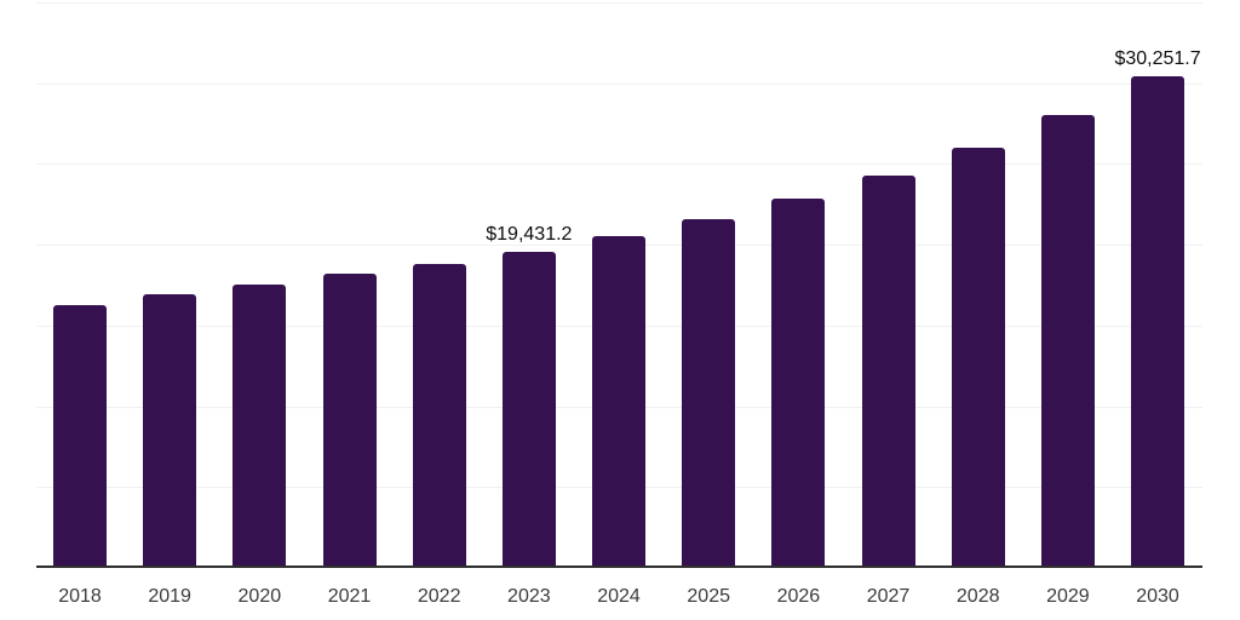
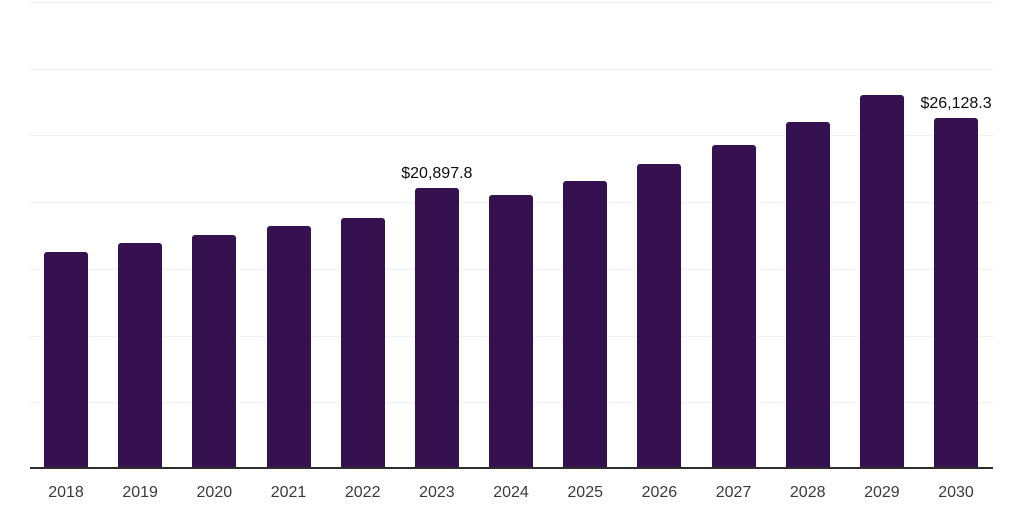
2023: $19,431.2 -> $20,897.8
2030: $30,251.7 -> $26,128.3
